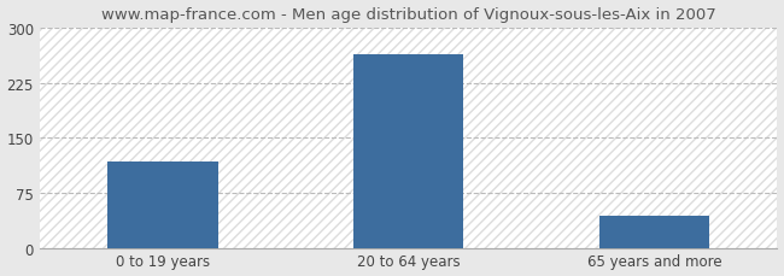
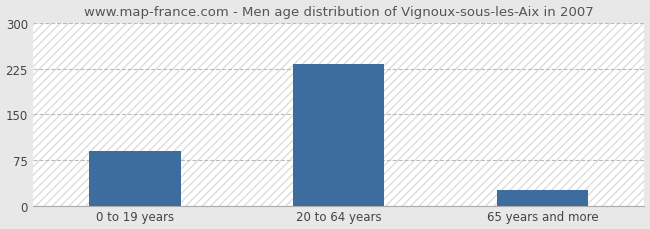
0 to 19 years: 118 -> 90
20 to 64 years: 264 -> 233
65 years and more: 44 -> 25
